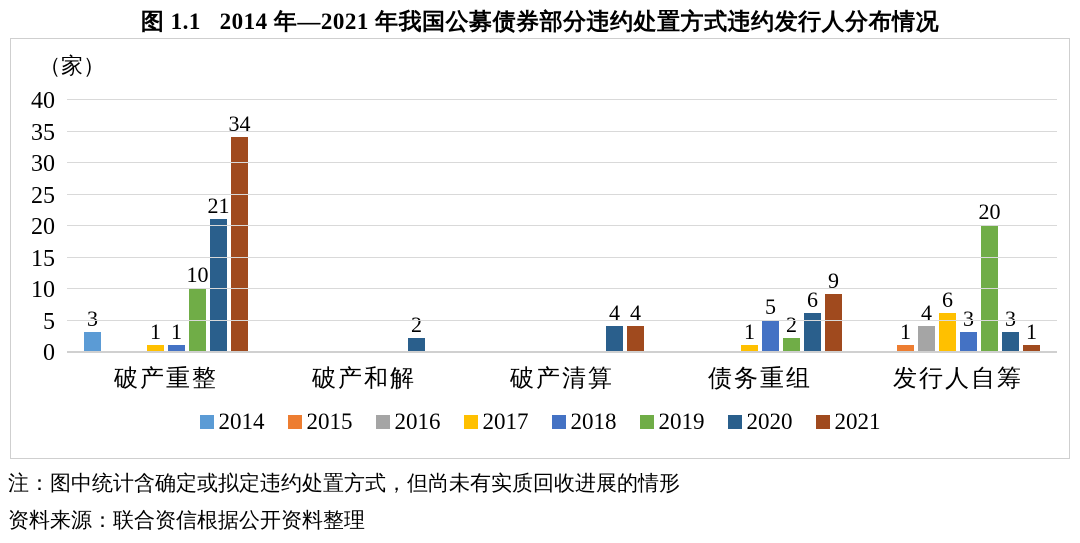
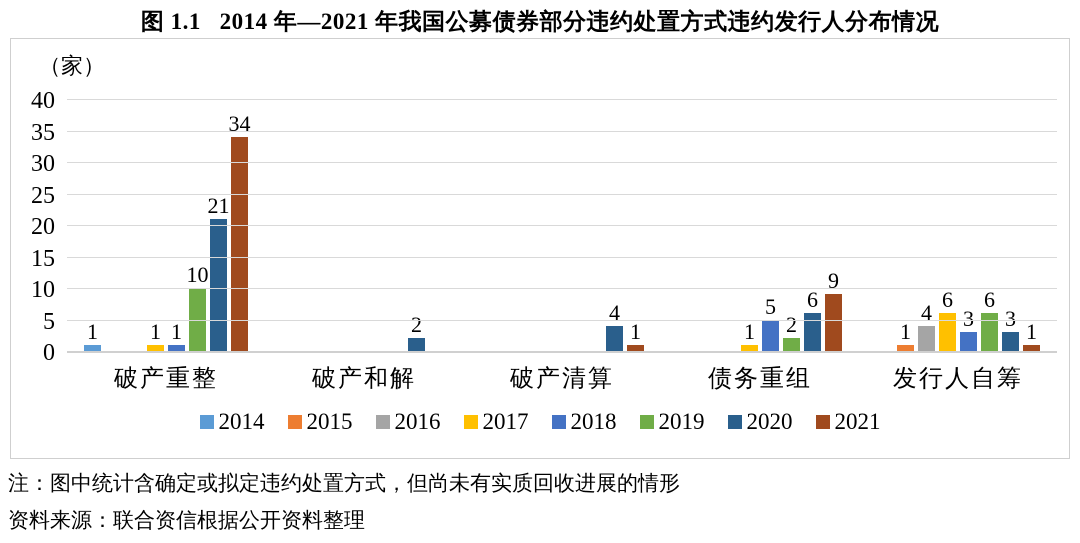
2014/破产重整: 3 -> 1
2021/破产清算: 4 -> 1
2019/发行人自筹: 20 -> 6
